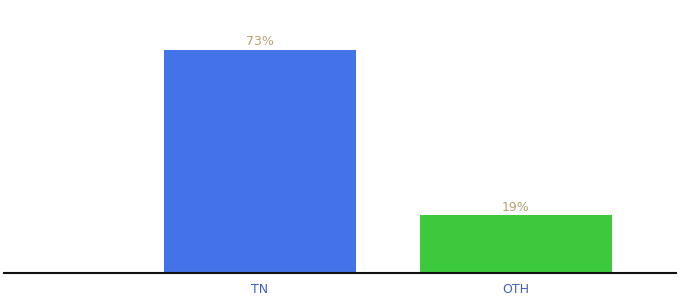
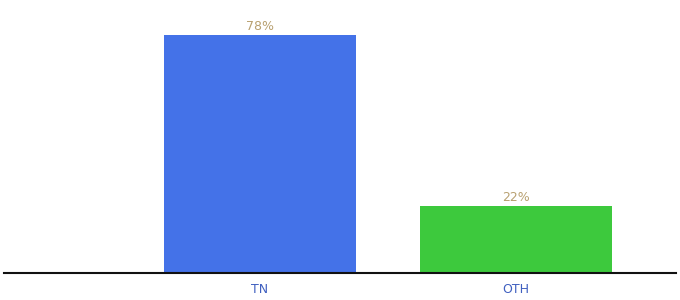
TN: 73% -> 78%
OTH: 19% -> 22%
